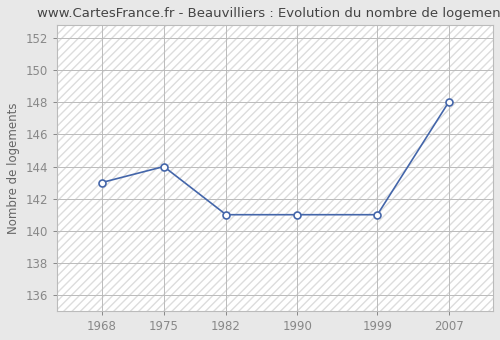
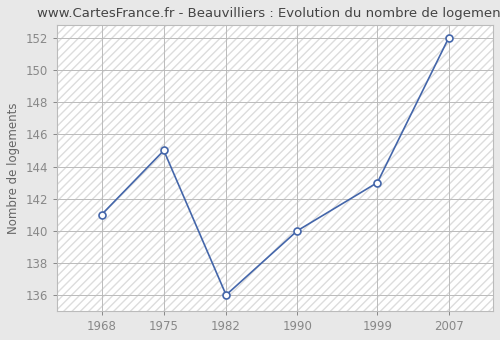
1968: 143 -> 141
1975: 144 -> 145
1982: 141 -> 136
1990: 141 -> 140
1999: 141 -> 143
2007: 148 -> 152
